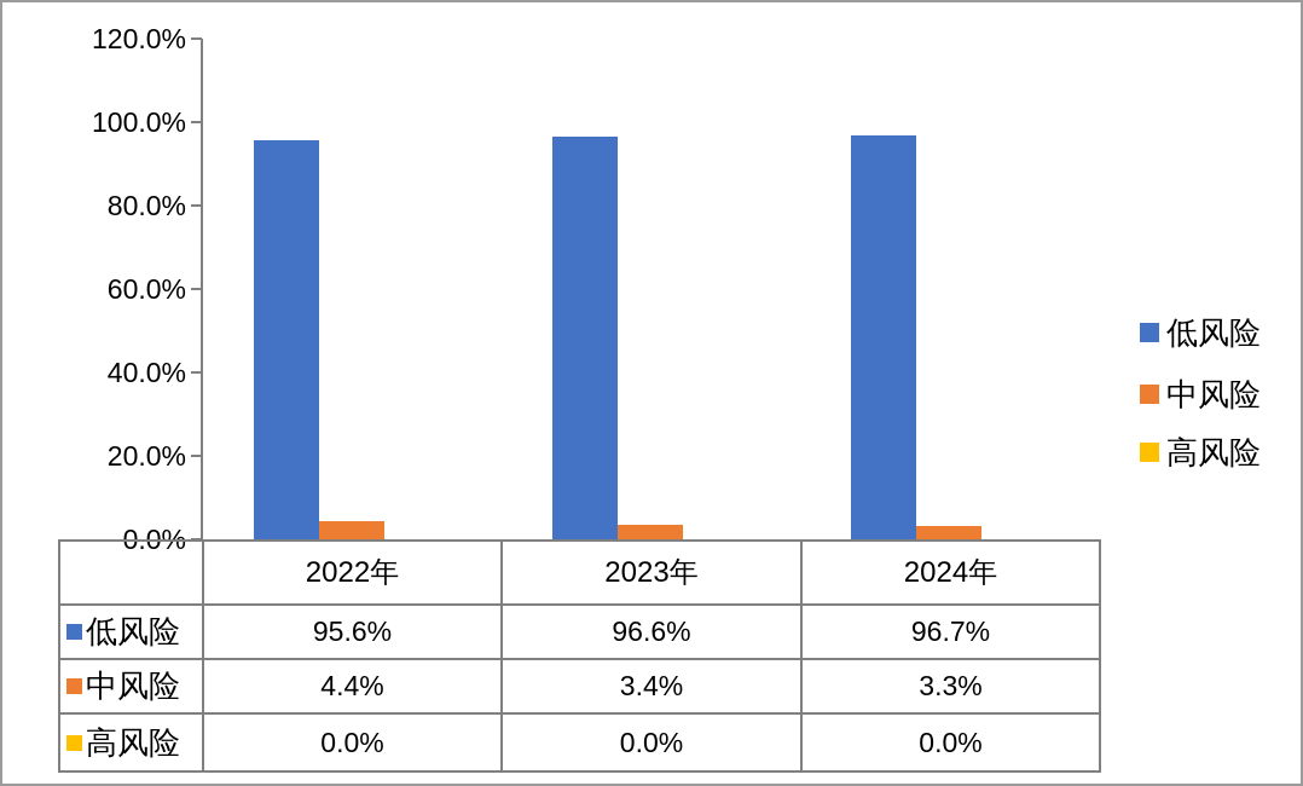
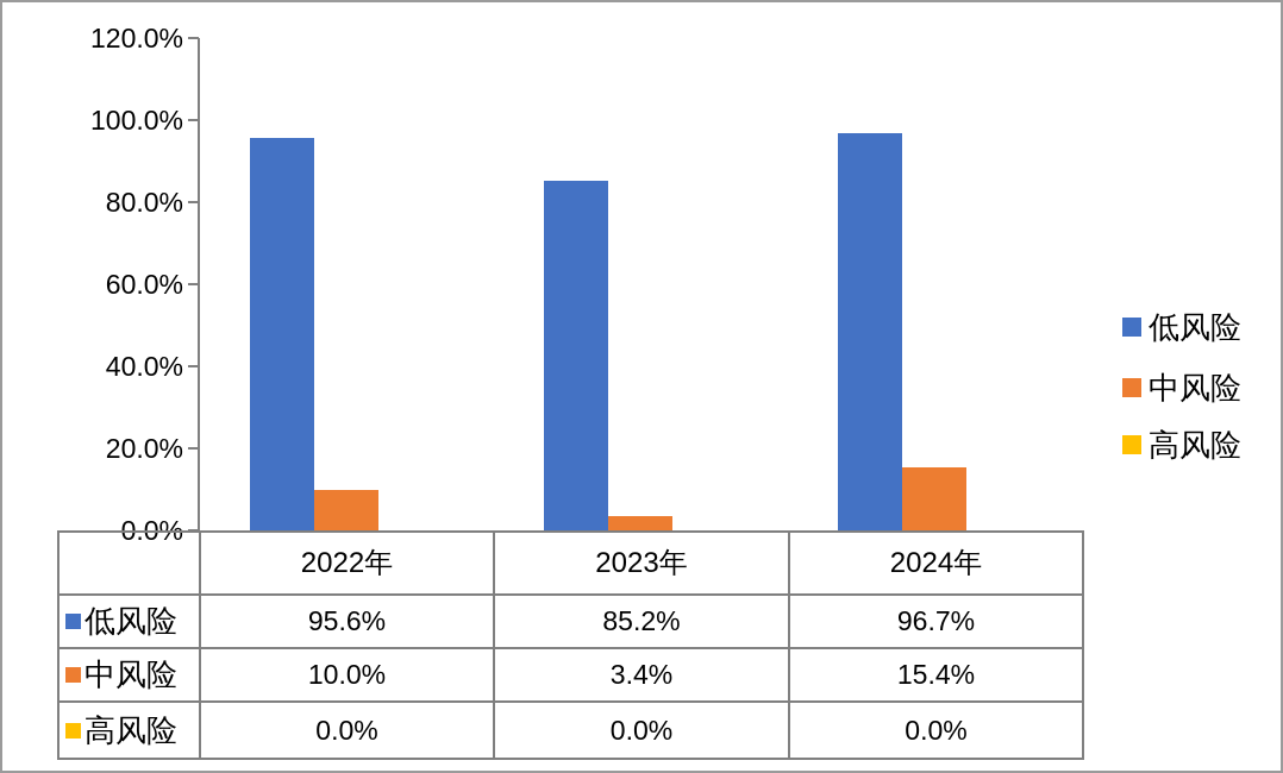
中风险/2022年: 4.4% -> 10.0%
低风险/2023年: 96.6% -> 85.2%
中风险/2024年: 3.3% -> 15.4%
